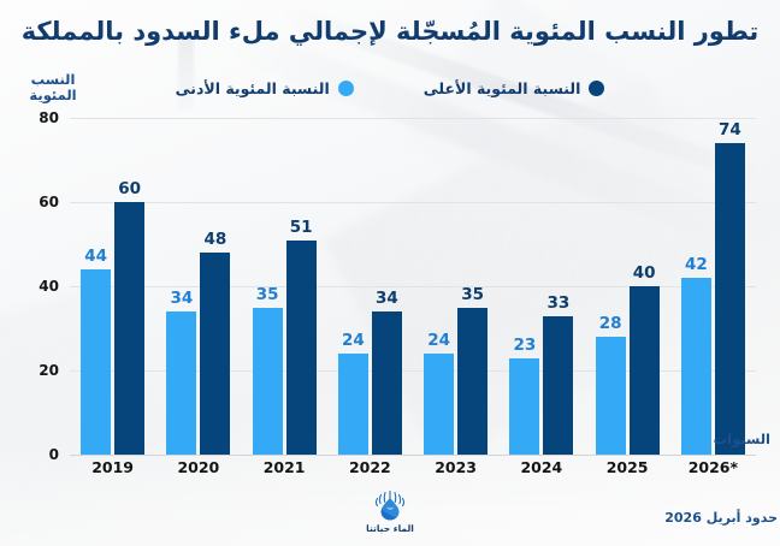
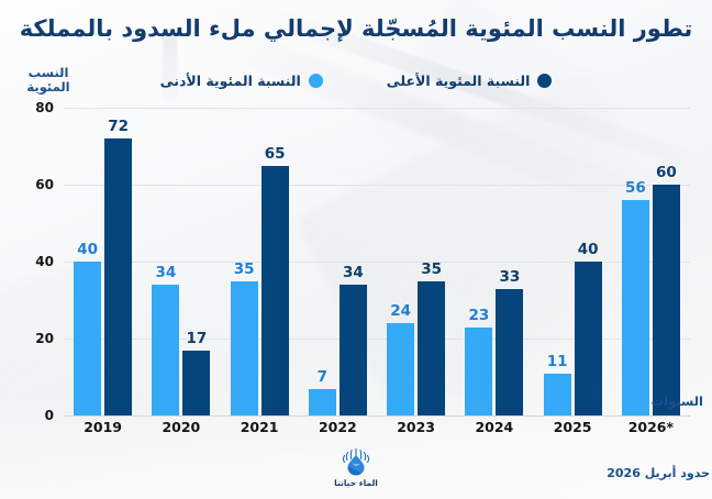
النسبة المئوية الأدنى/2019: 44 -> 40
النسبة المئوية الأعلى/2019: 60 -> 72
النسبة المئوية الأعلى/2020: 48 -> 17
النسبة المئوية الأعلى/2021: 51 -> 65
النسبة المئوية الأدنى/2022: 24 -> 7
النسبة المئوية الأدنى/2025: 28 -> 11
النسبة المئوية الأدنى/2026*: 42 -> 56
النسبة المئوية الأعلى/2026*: 74 -> 60
